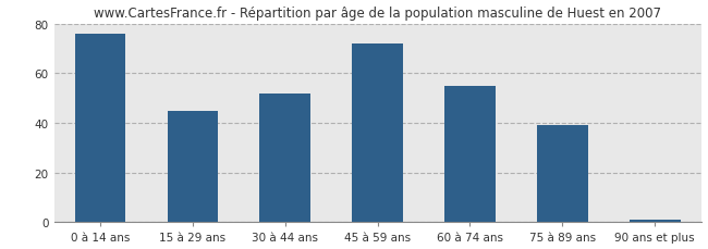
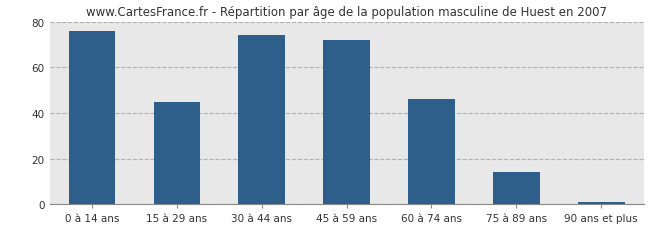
30 à 44 ans: 52 -> 74
60 à 74 ans: 55 -> 46
75 à 89 ans: 39 -> 14
